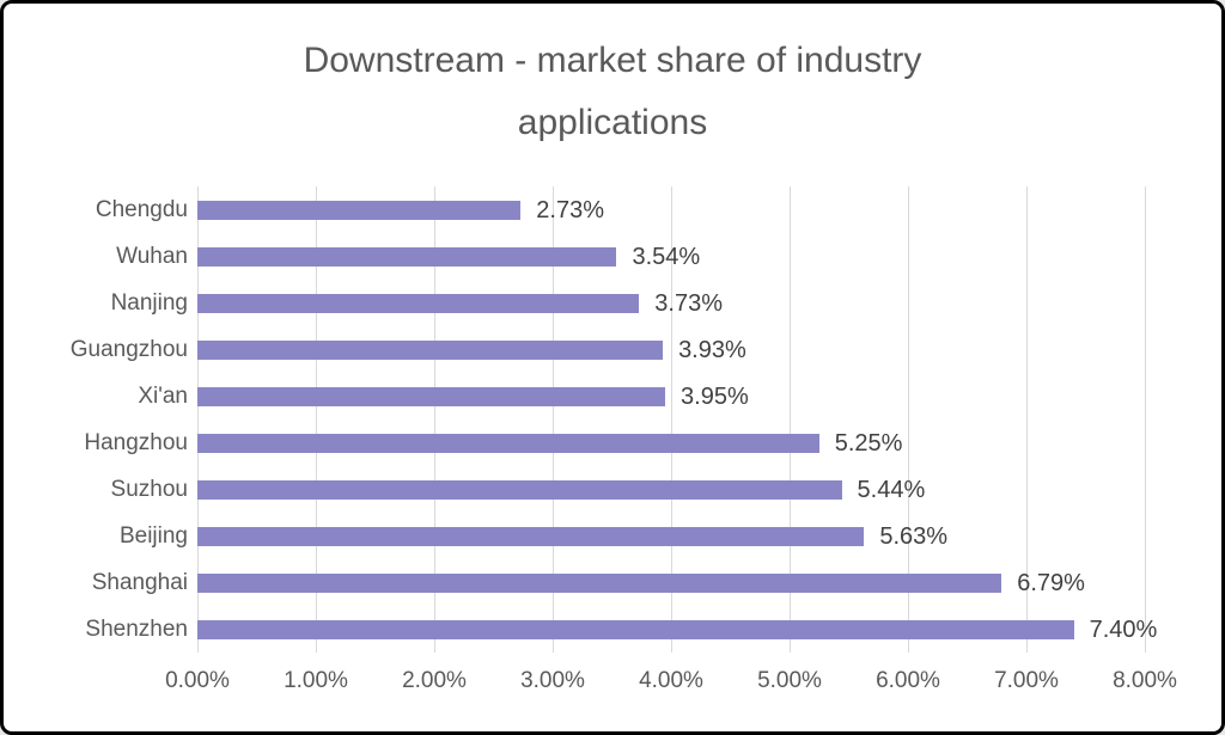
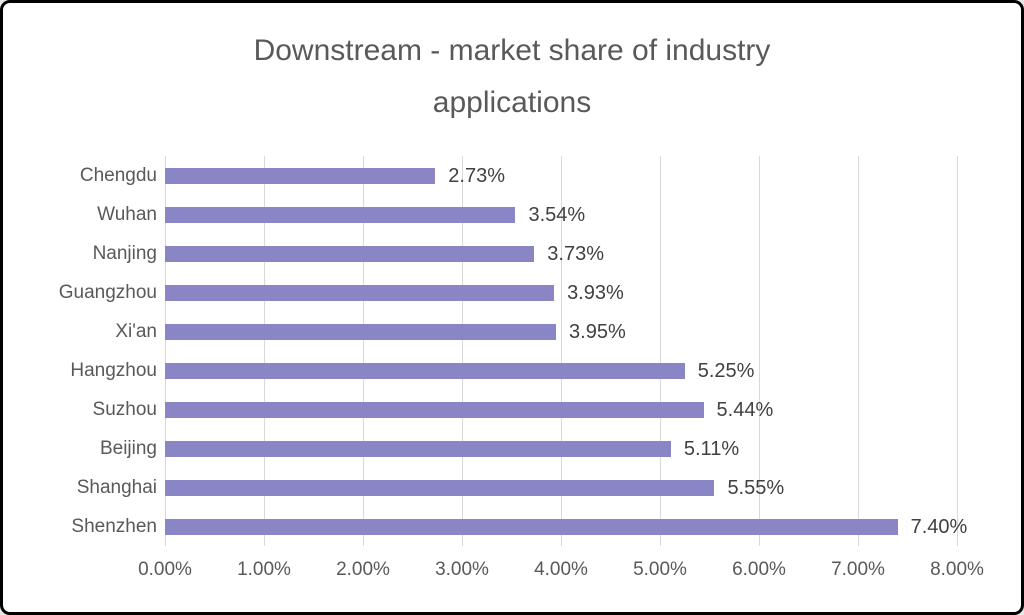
Beijing: 5.63% -> 5.11%
Shanghai: 6.79% -> 5.55%
